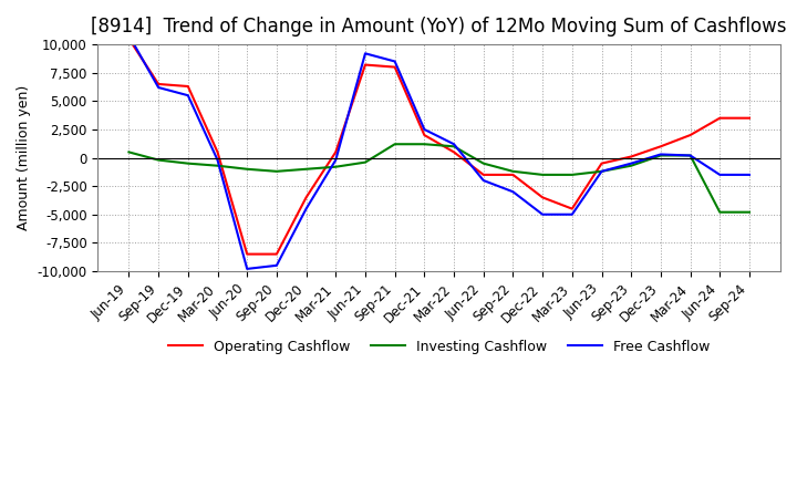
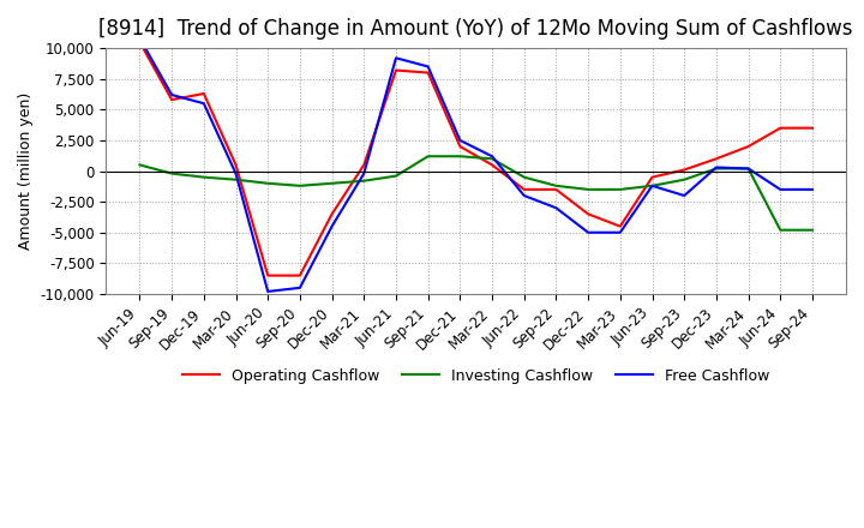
Operating Cashflow/Sep-19: 6,500 -> 5,800
Free Cashflow/Sep-23: -500 -> -2,000
